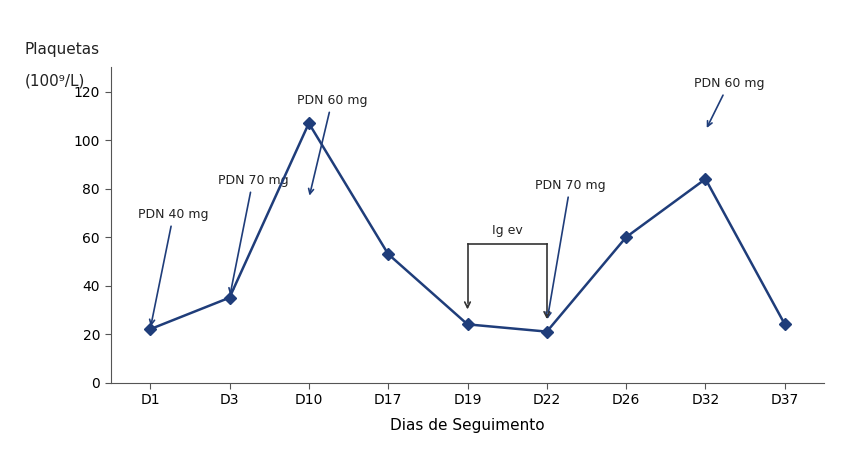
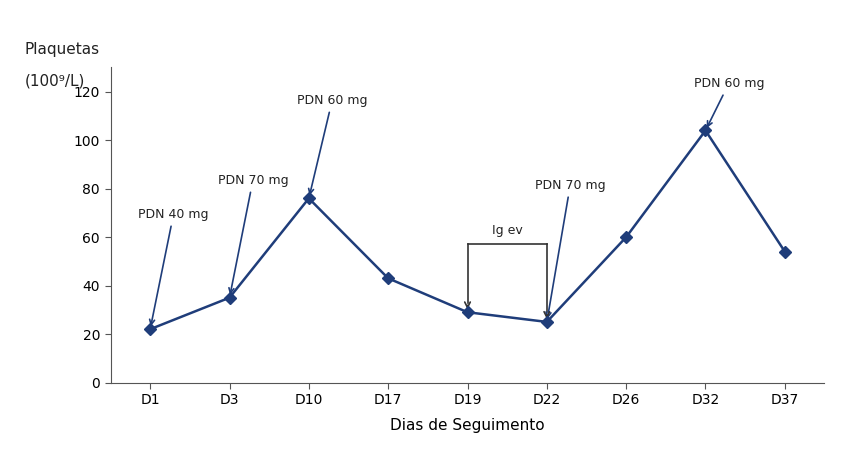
D10: 107 -> 76
D17: 53 -> 43
D19: 24 -> 29
D22: 21 -> 25
D32: 84 -> 104
D37: 24 -> 54
